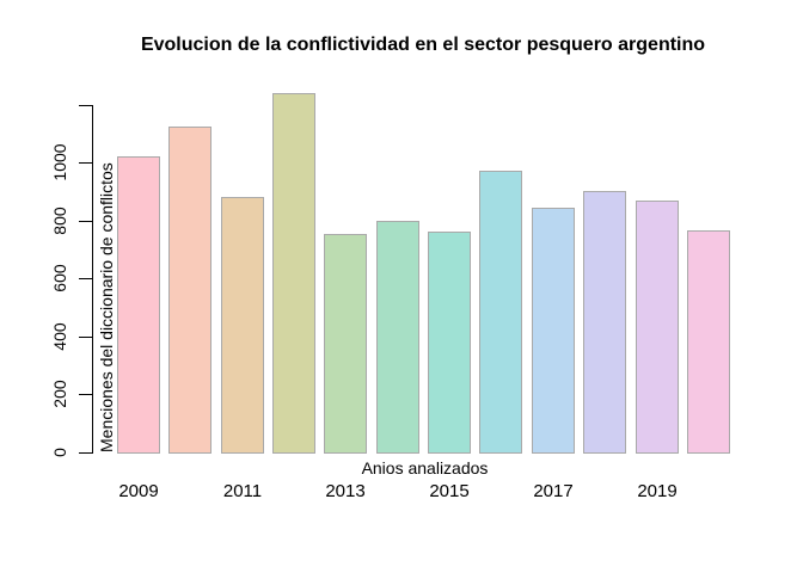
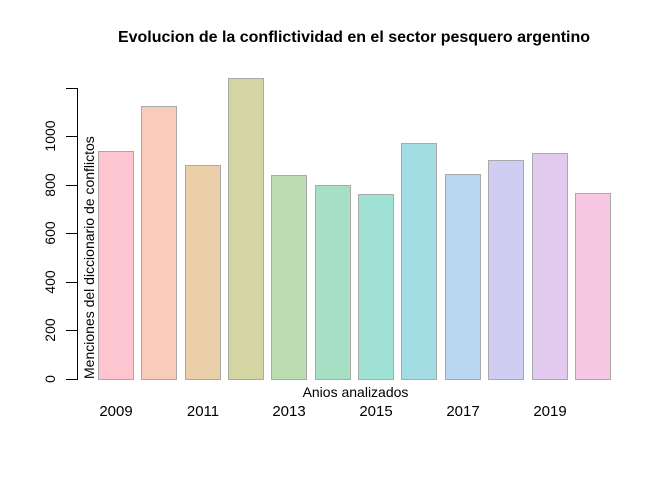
2009: 1020 -> 940
2013: 760 -> 840
2019: 870 -> 930
